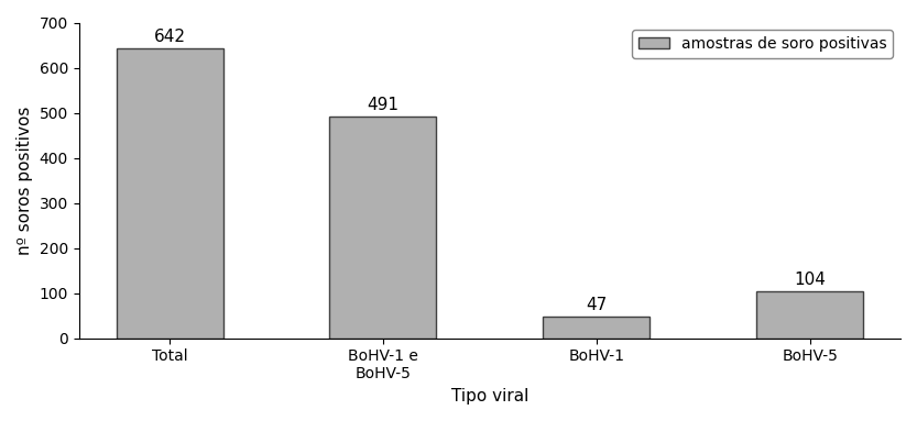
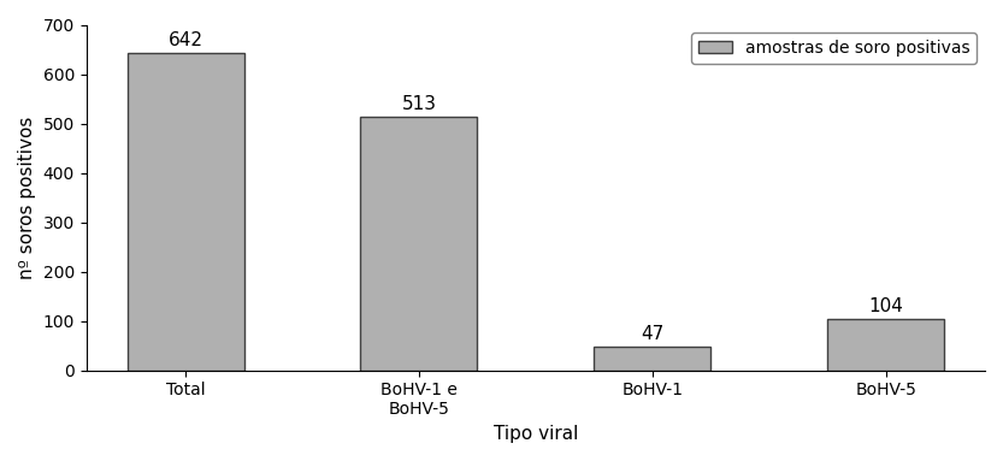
BoHV-1 e BoHV-5: 491 -> 513
